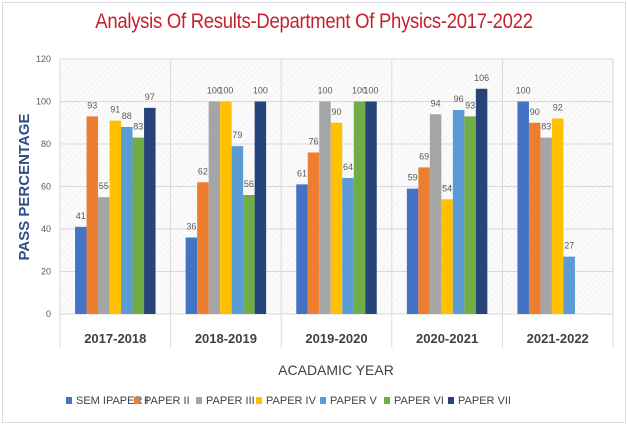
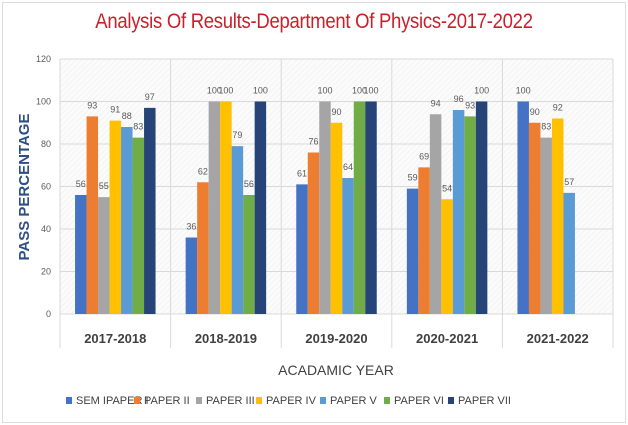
SEM IPAPER I/2017-2018: 41 -> 56
PAPER VII/2020-2021: 106 -> 100
PAPER V/2021-2022: 27 -> 57
